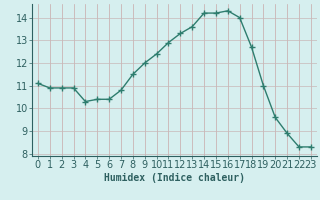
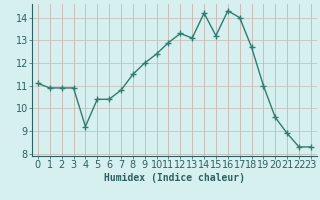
4: 10.3 -> 9.2
13: 13.6 -> 13.1
15: 14.2 -> 13.2
